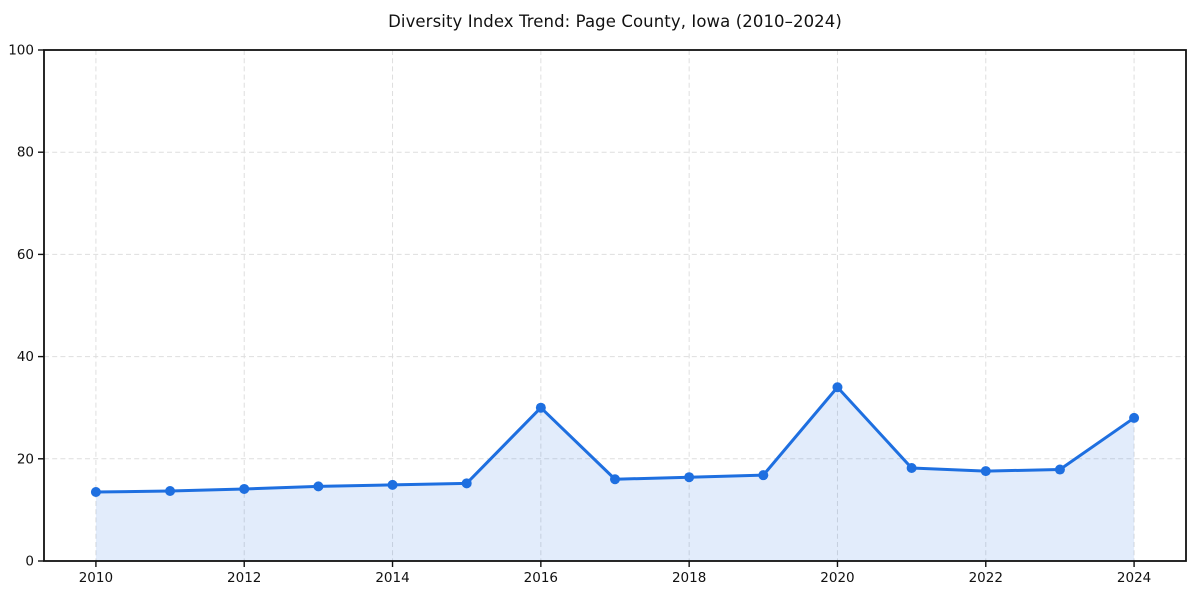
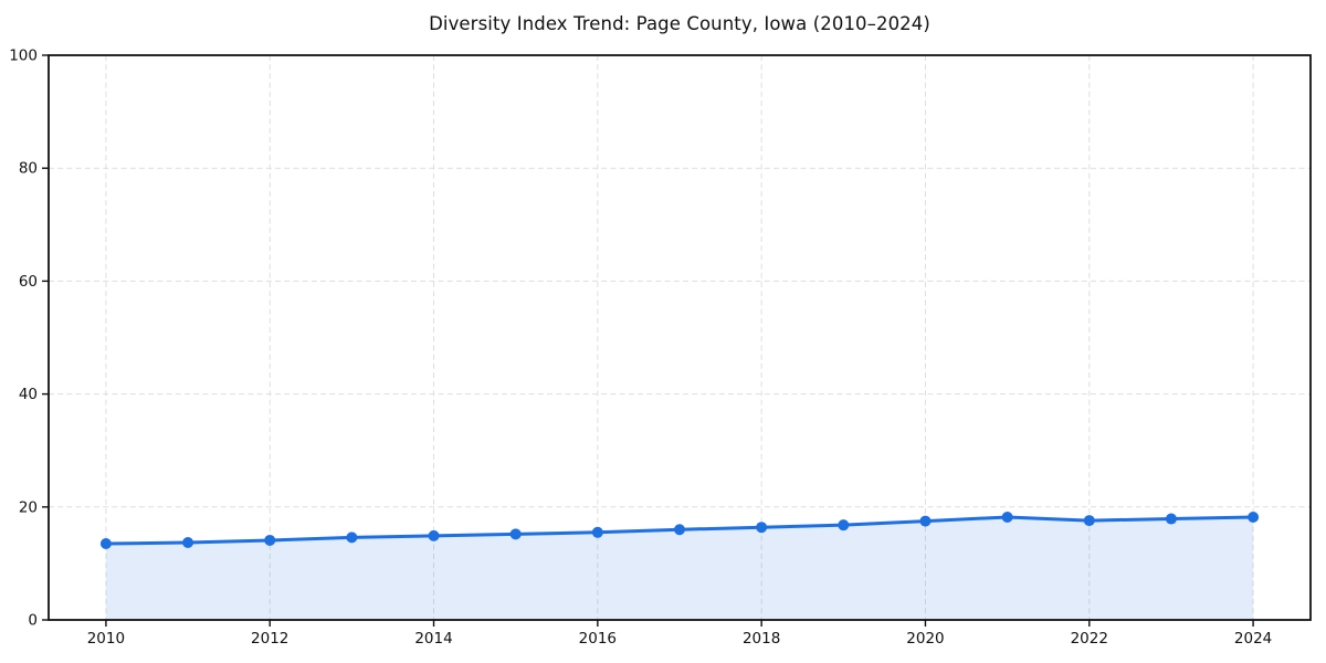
2016: 30 -> 16
2020: 34 -> 18
2024: 28 -> 18
